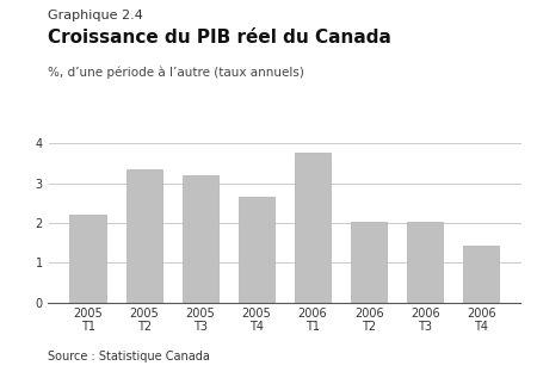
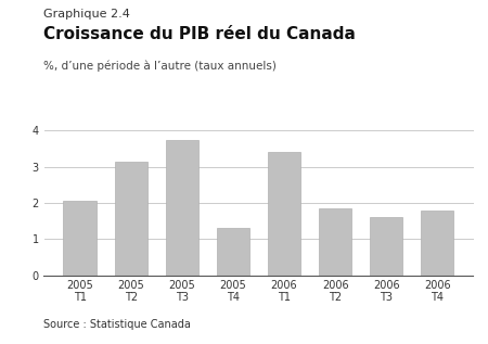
2005 T1: 2.22 -> 2.05
2005 T2: 3.35 -> 3.15
2005 T3: 3.20 -> 3.75
2005 T4: 2.65 -> 1.30
2006 T1: 3.78 -> 3.40
2006 T2: 2.02 -> 1.85
2006 T3: 2.02 -> 1.60
2006 T4: 1.42 -> 1.80
